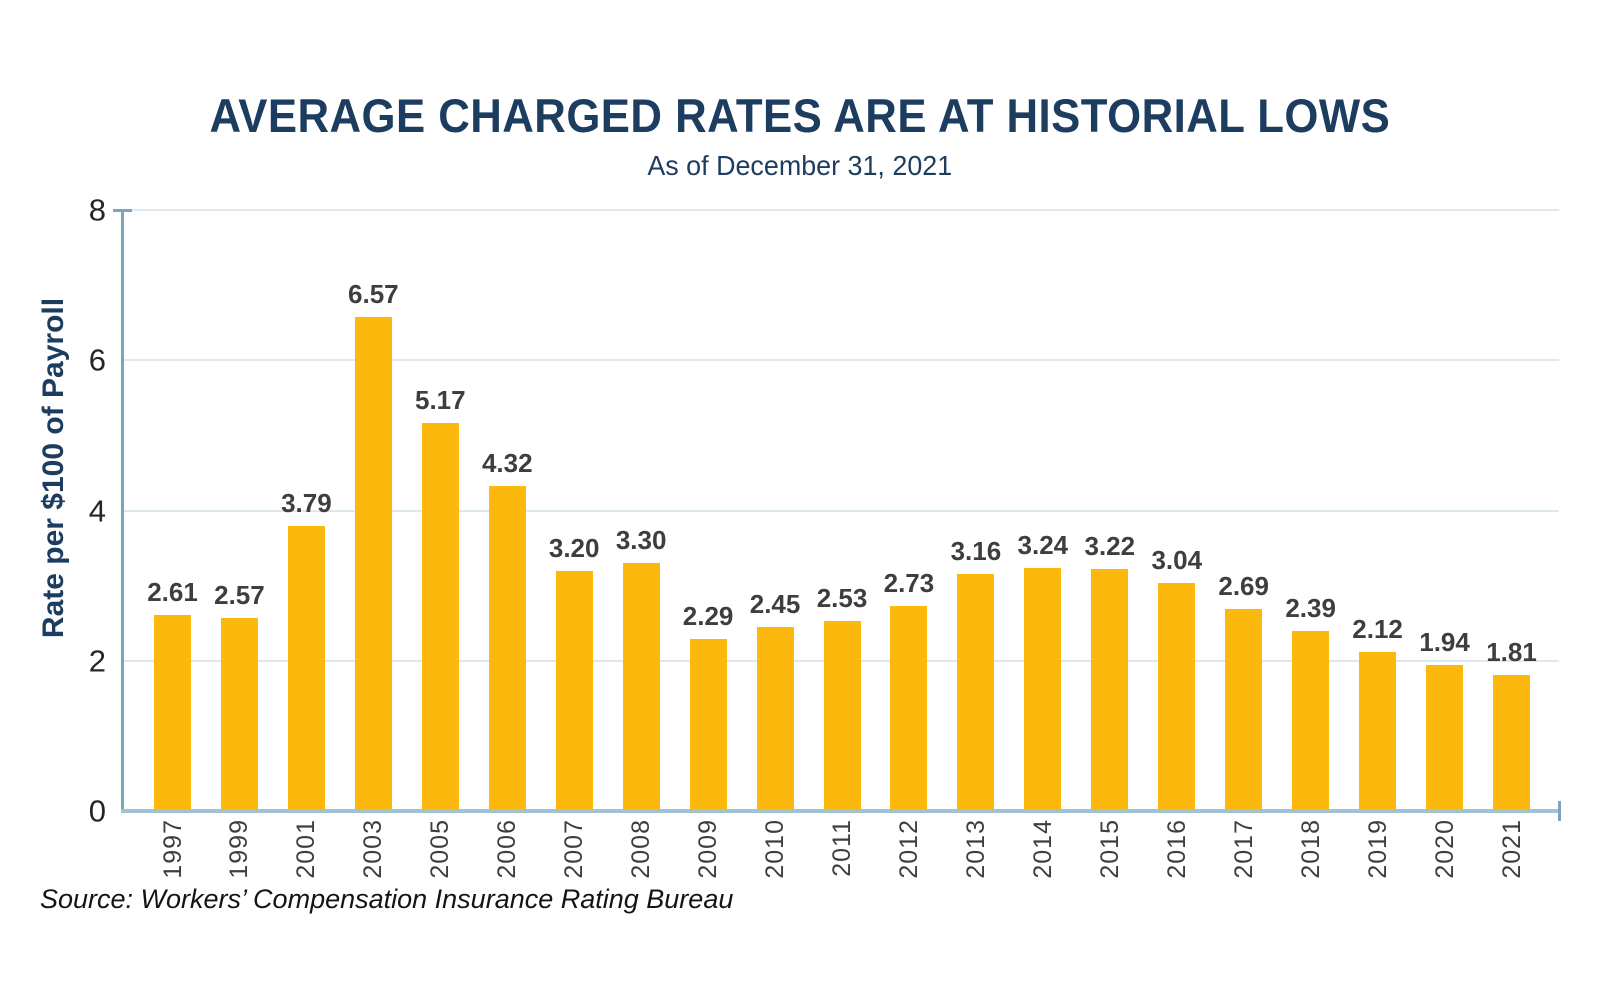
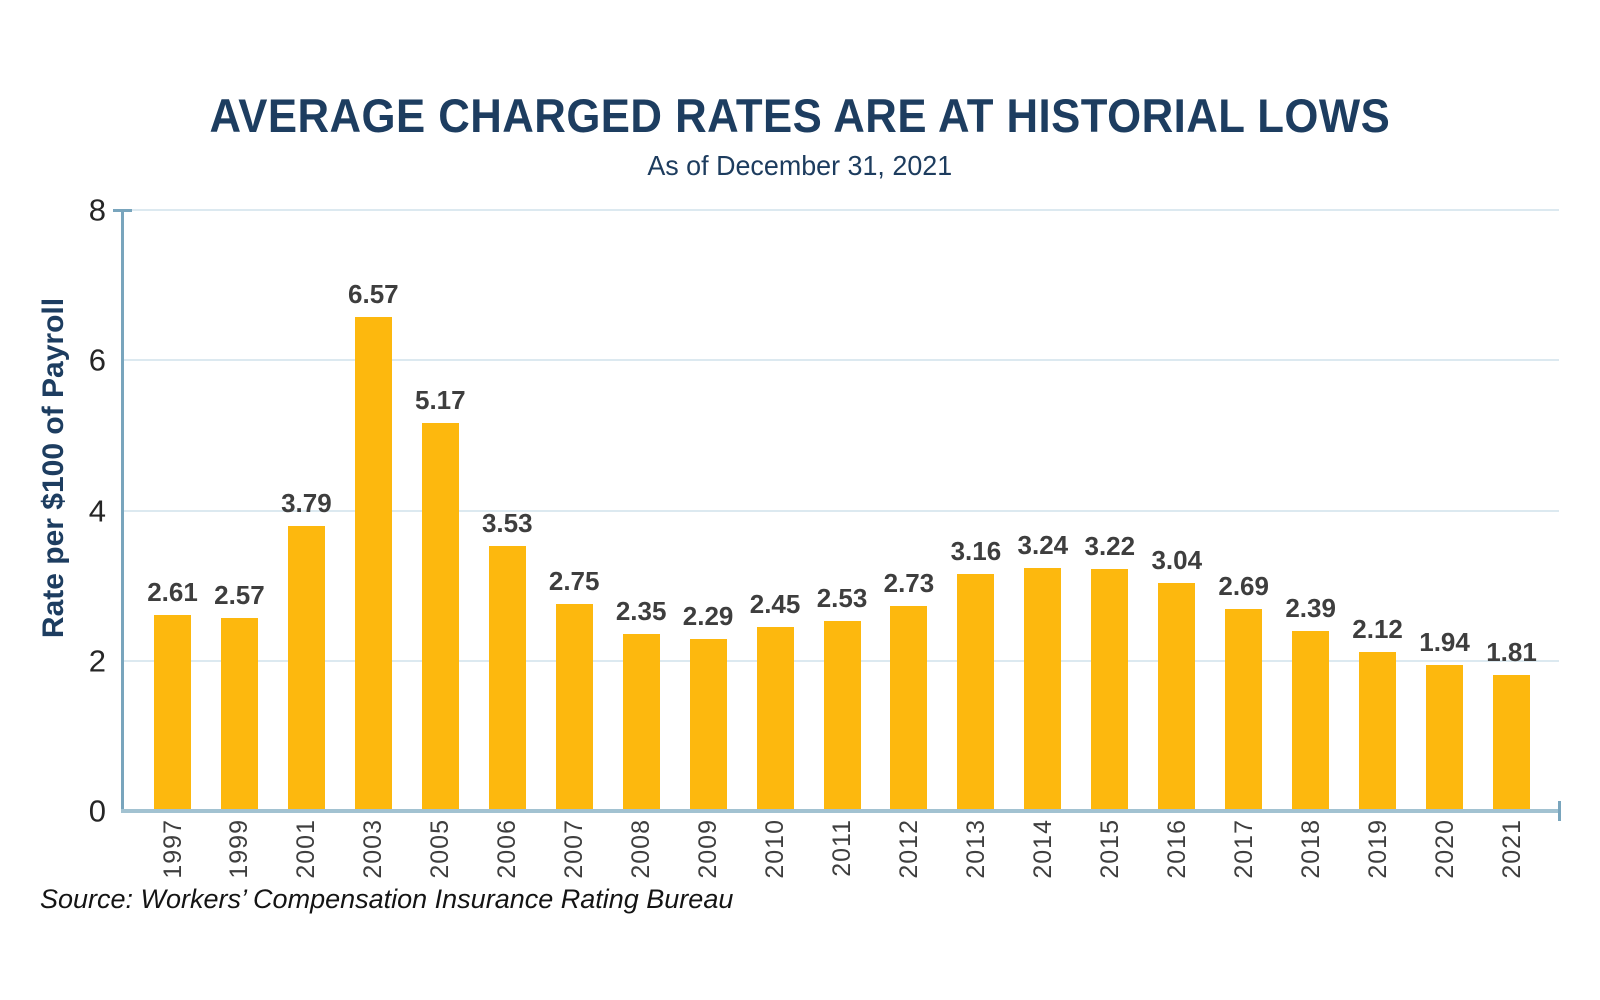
2006: 4.32 -> 3.53
2007: 3.20 -> 2.75
2008: 3.30 -> 2.35
